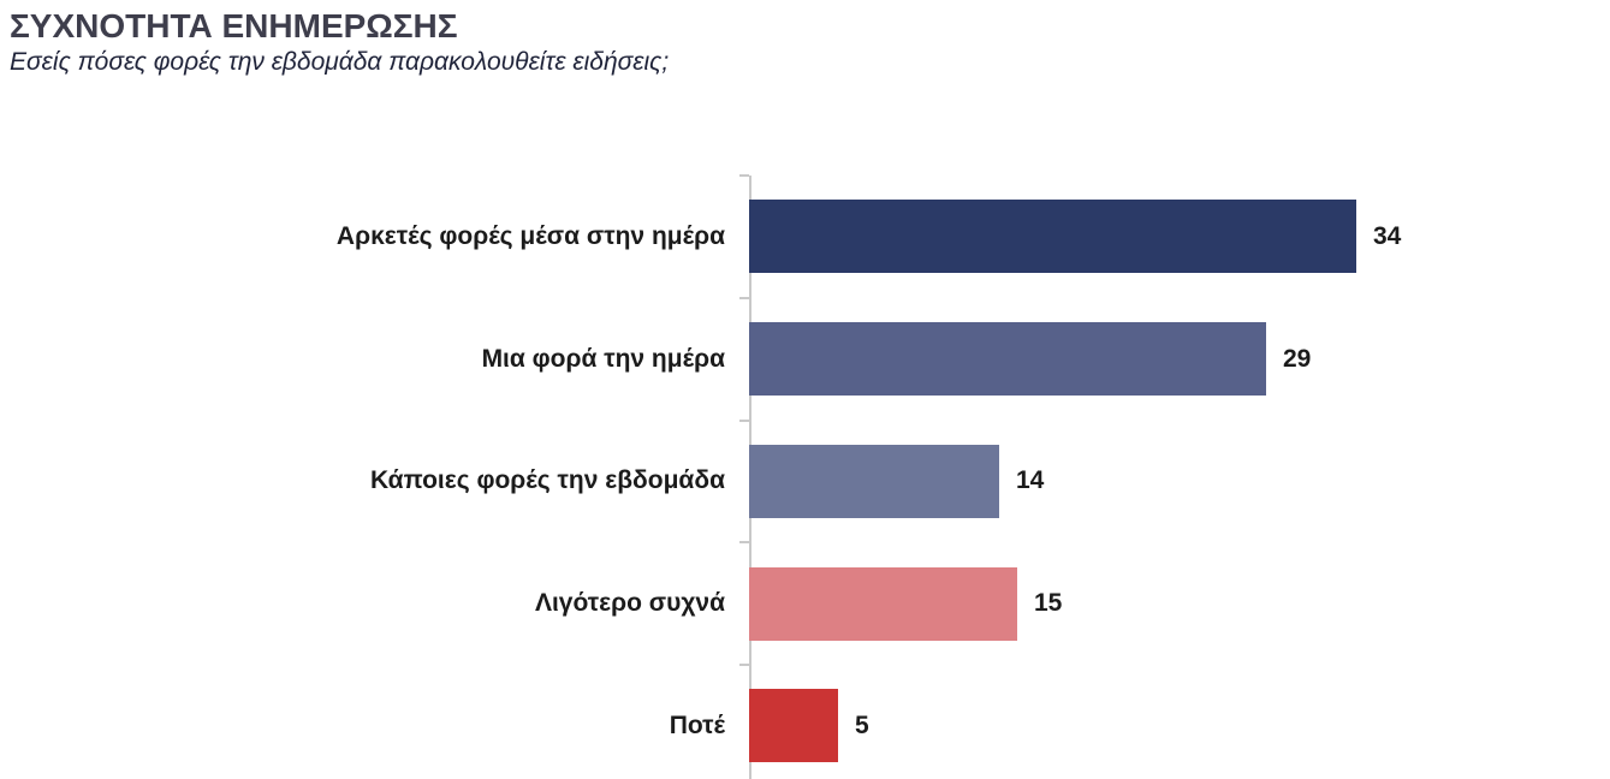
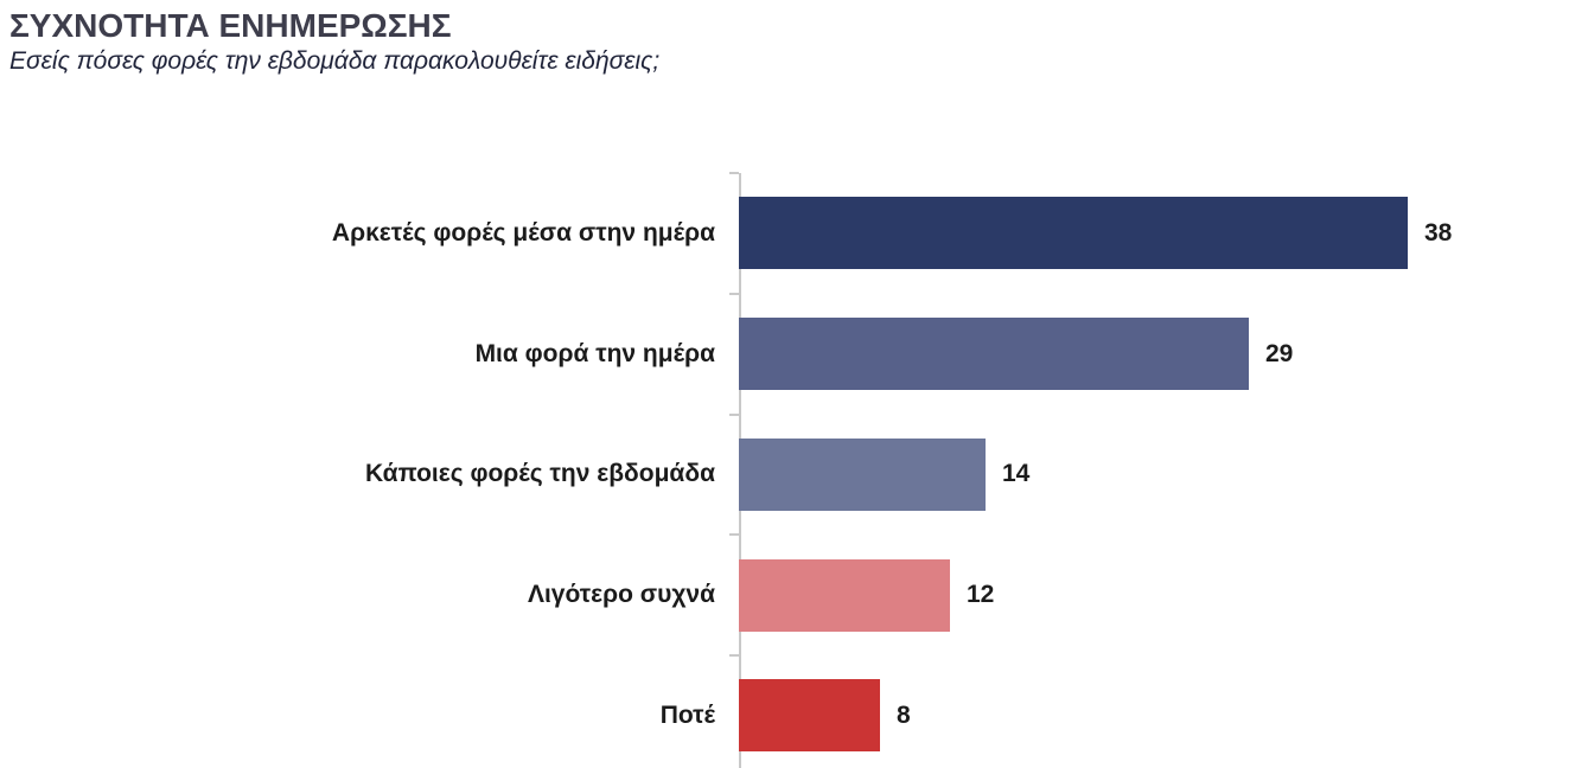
Αρκετές φορές μέσα στην ημέρα: 34 -> 38
Λιγότερο συχνά: 15 -> 12
Ποτέ: 5 -> 8
